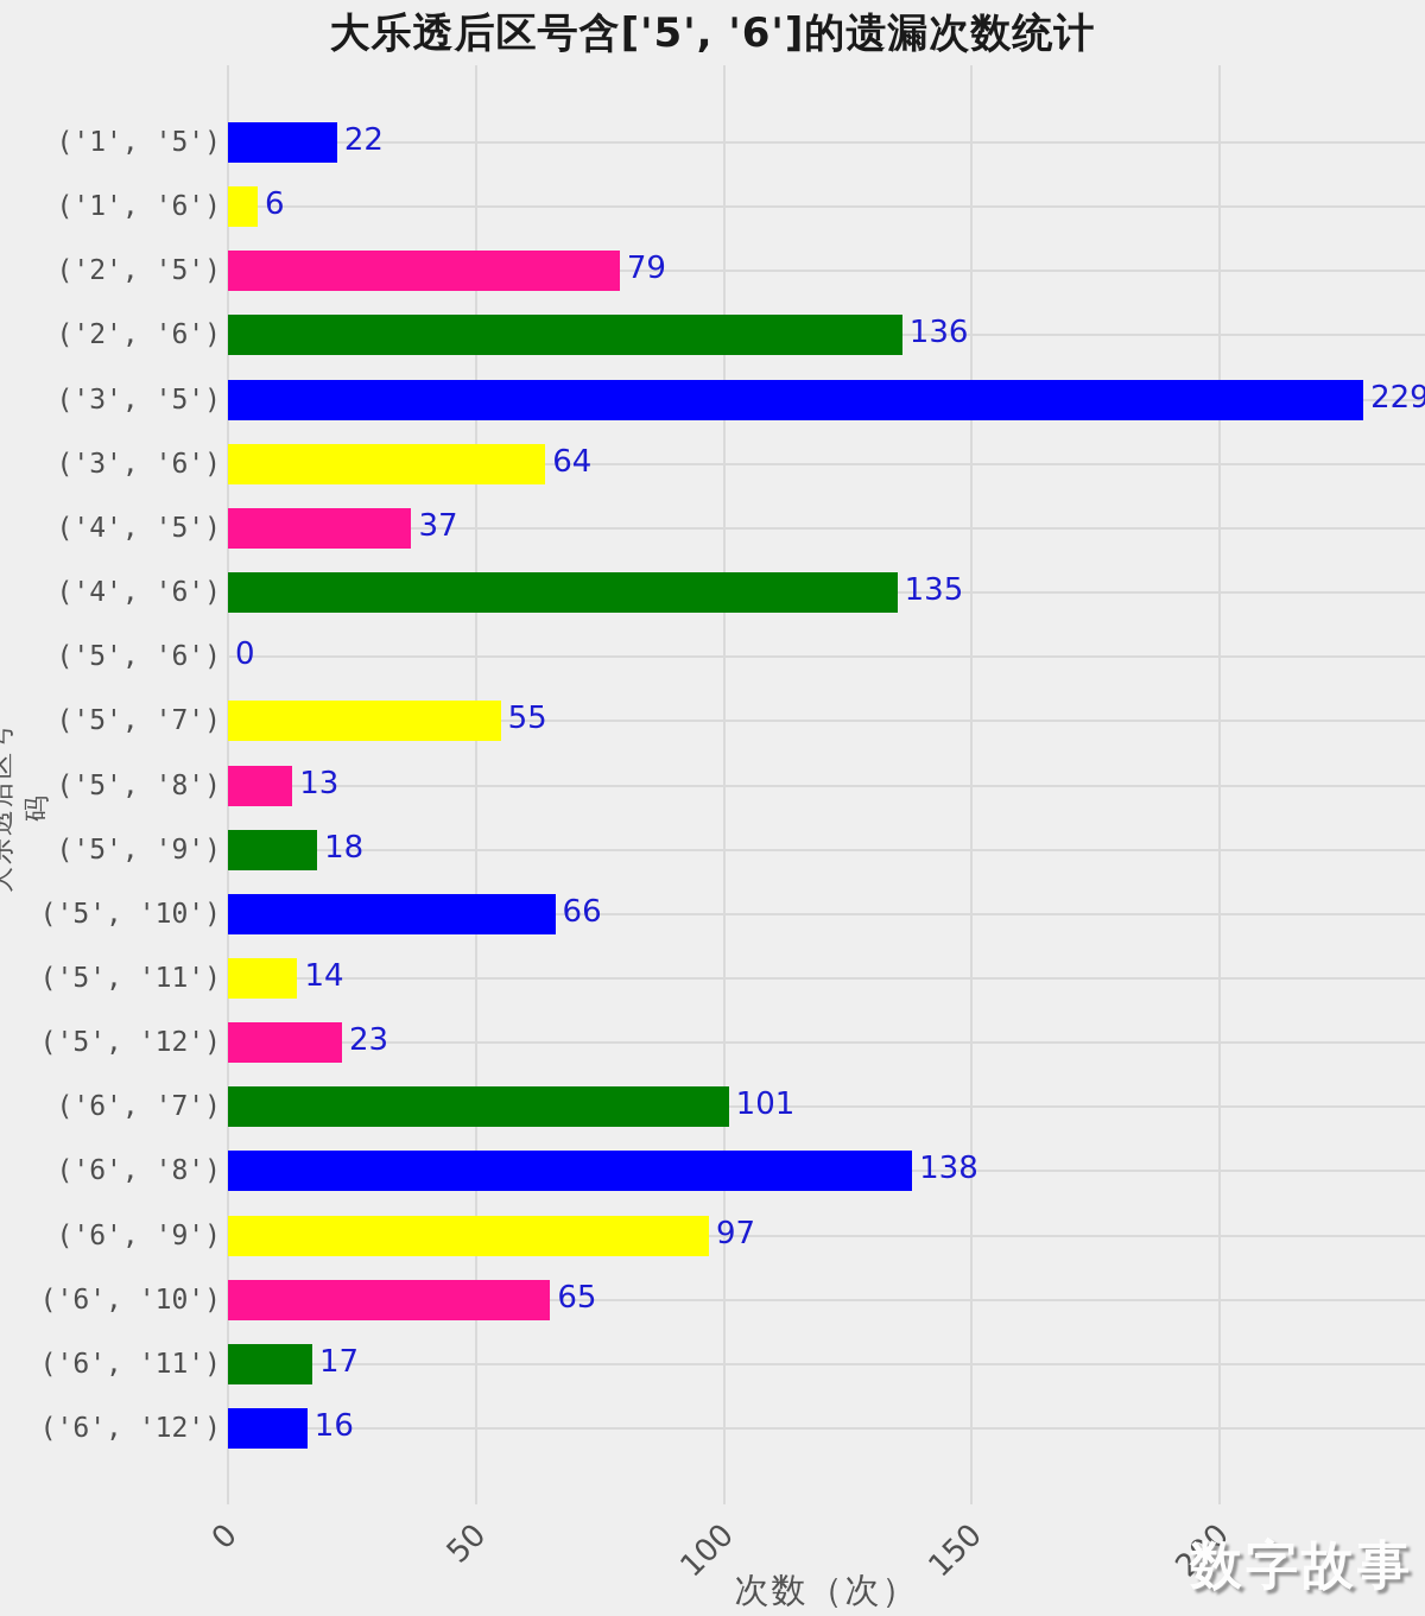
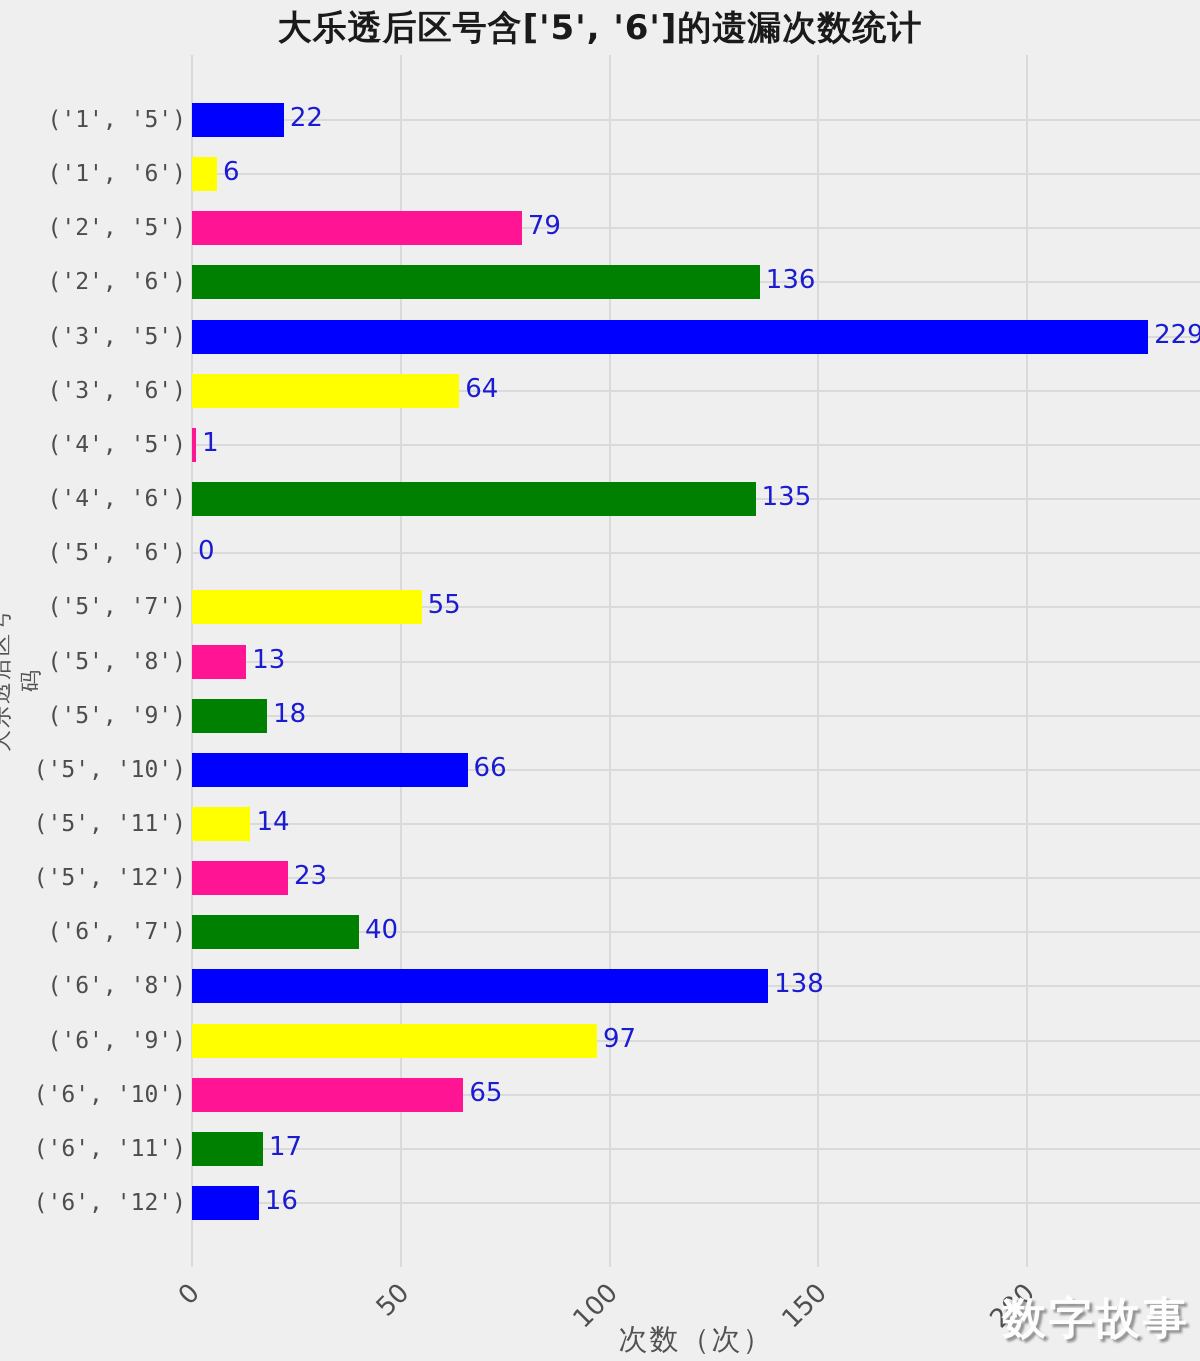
('4', '5'): 37 -> 1
('6', '7'): 101 -> 40
